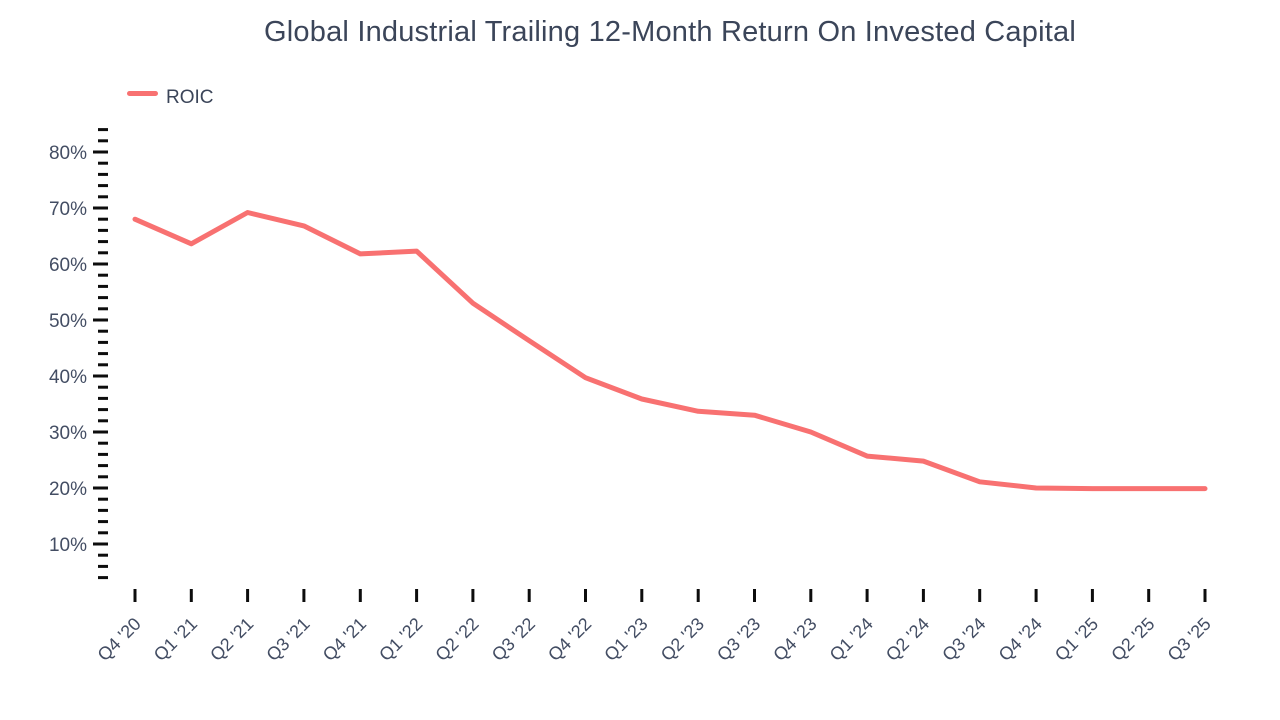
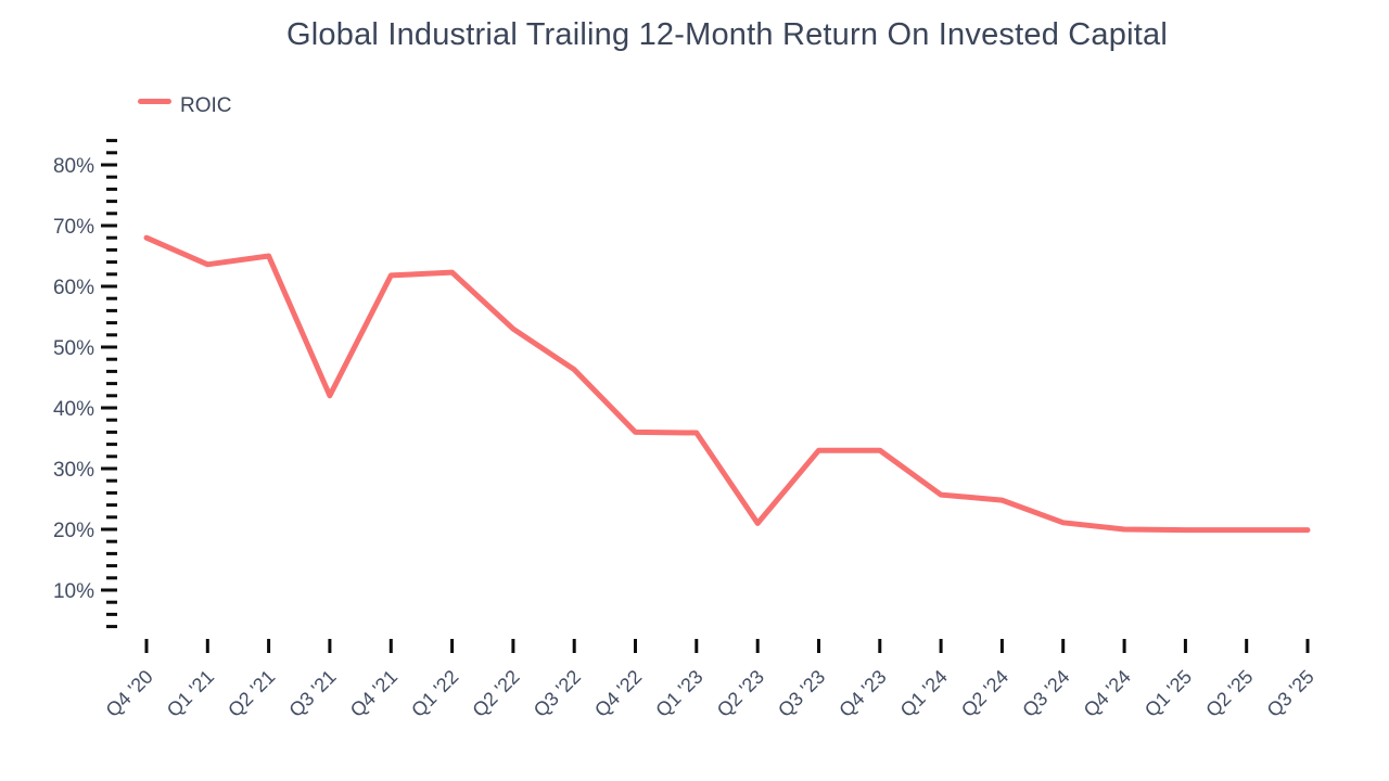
Q2 '21: 69% -> 65%
Q3 '21: 67% -> 42%
Q4 '22: 40% -> 36%
Q2 '23: 34% -> 21%
Q4 '23: 30% -> 33%
